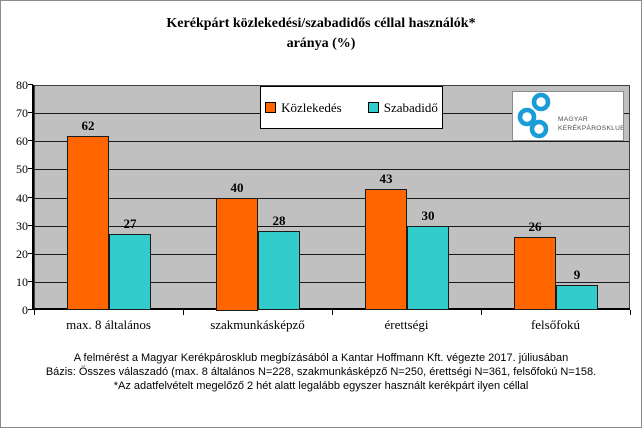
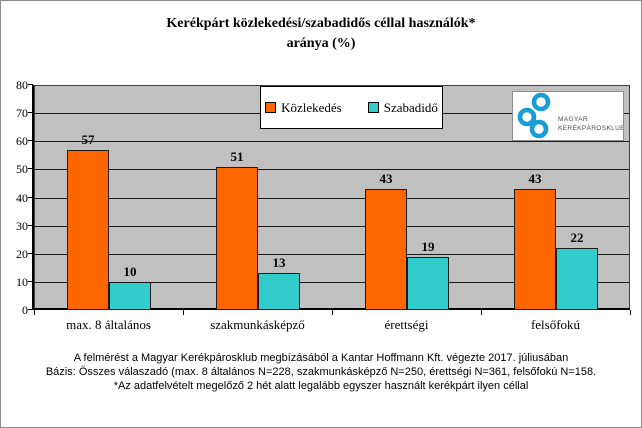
Közlekedés/max. 8 általános: 62 -> 57
Szabadidő/max. 8 általános: 27 -> 10
Közlekedés/szakmunkásképző: 40 -> 51
Szabadidő/szakmunkásképző: 28 -> 13
Szabadidő/érettségi: 30 -> 19
Közlekedés/felsőfokú: 26 -> 43
Szabadidő/felsőfokú: 9 -> 22
